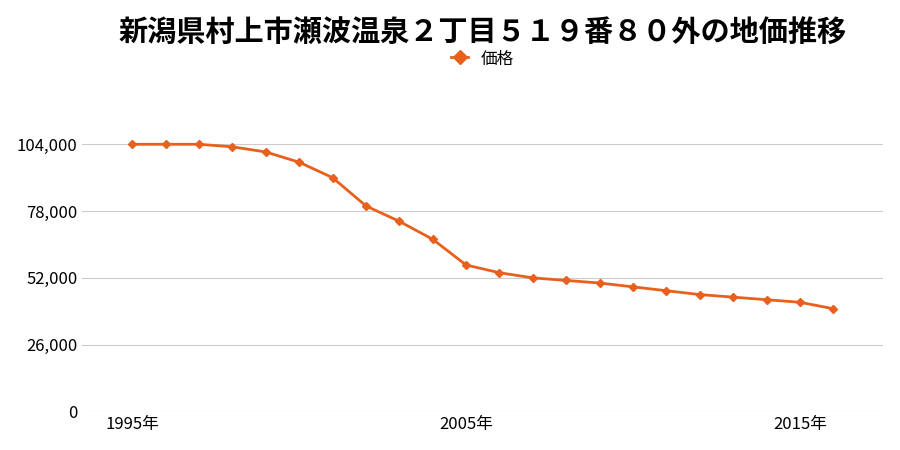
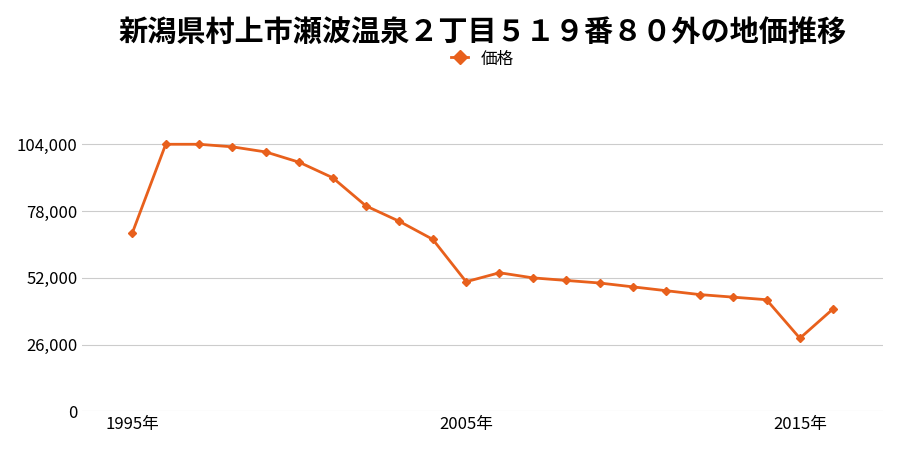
1995年: 104,000 -> 69,500
2005年: 57,000 -> 50,500
2015年: 42,500 -> 28,500
